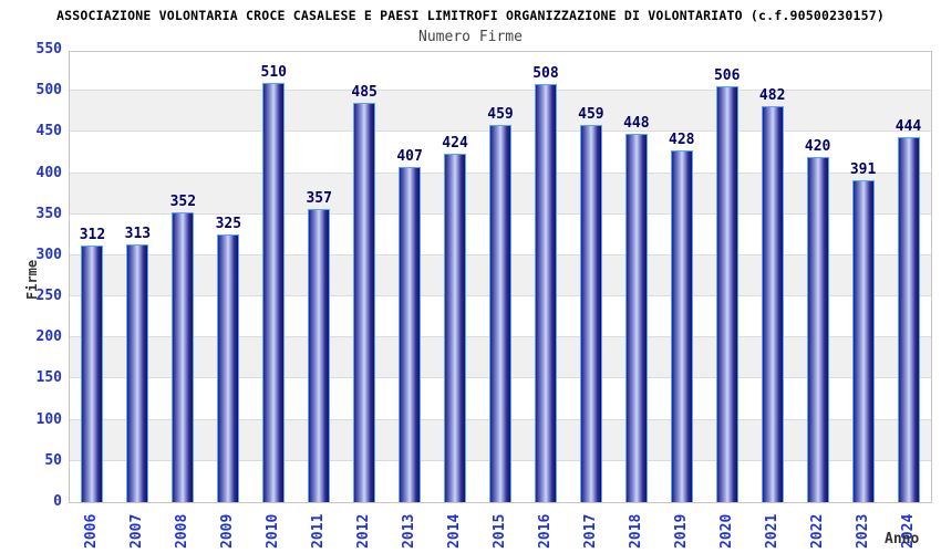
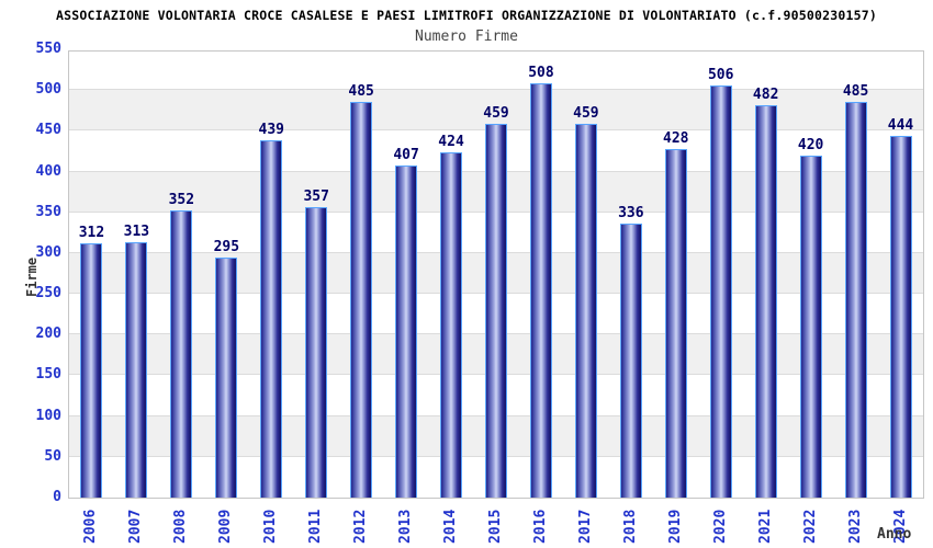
2009: 325 -> 295
2010: 510 -> 439
2018: 448 -> 336
2023: 391 -> 485
